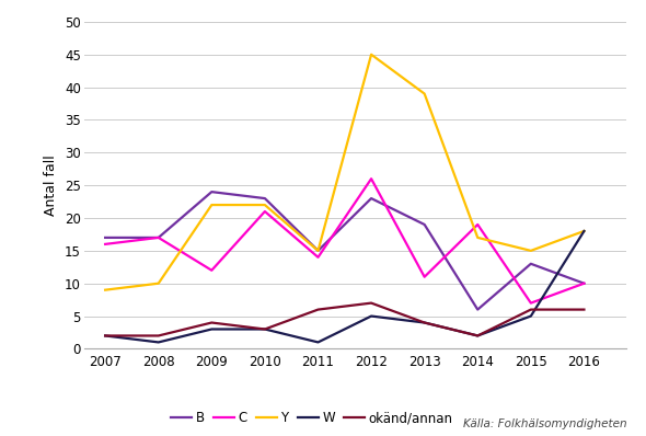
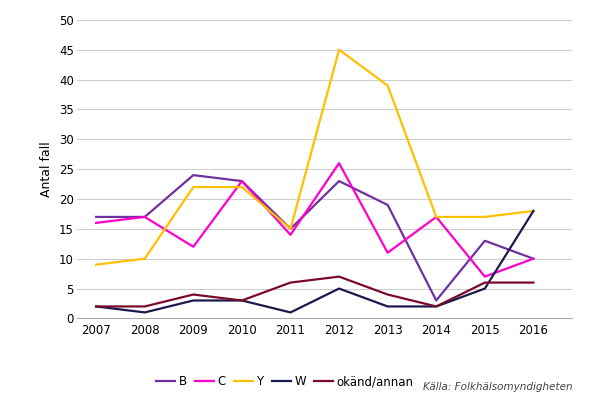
C/2010: 21 -> 23
W/2013: 4 -> 2
B/2014: 6 -> 3
C/2014: 19 -> 17
Y/2015: 15 -> 17
